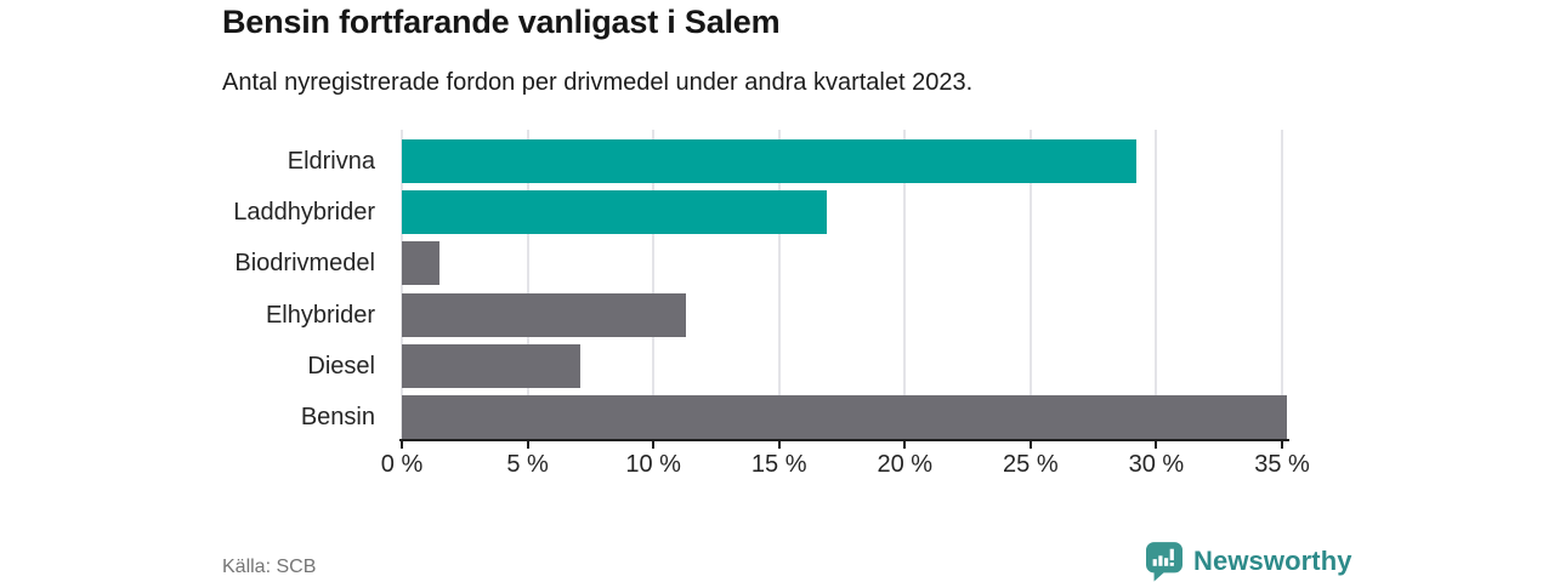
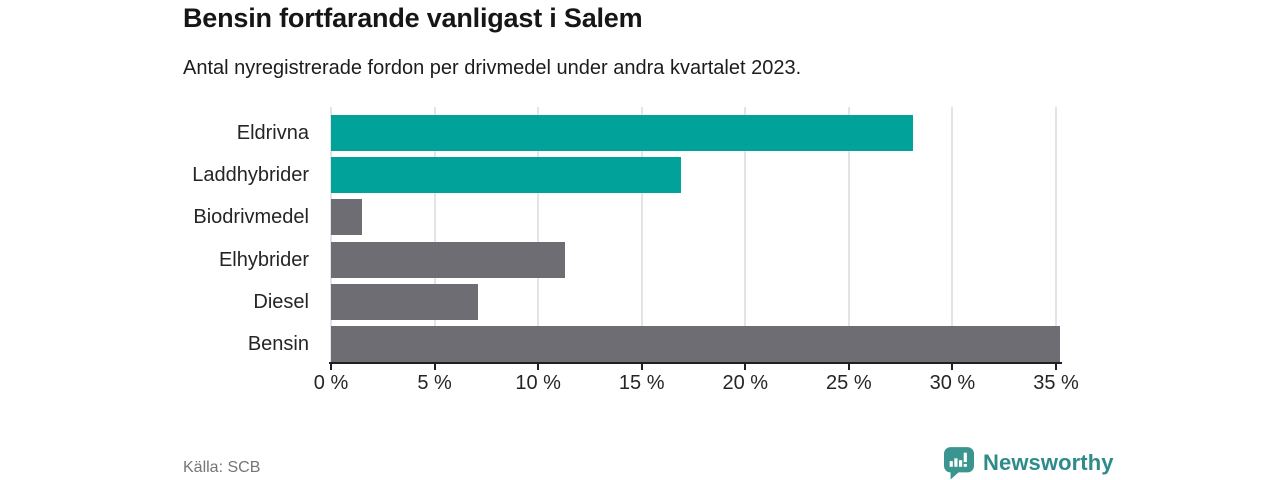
Eldrivna: 29.2% -> 28.1%
